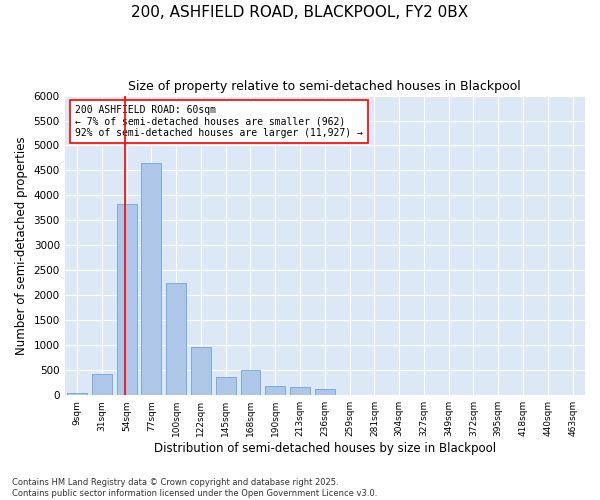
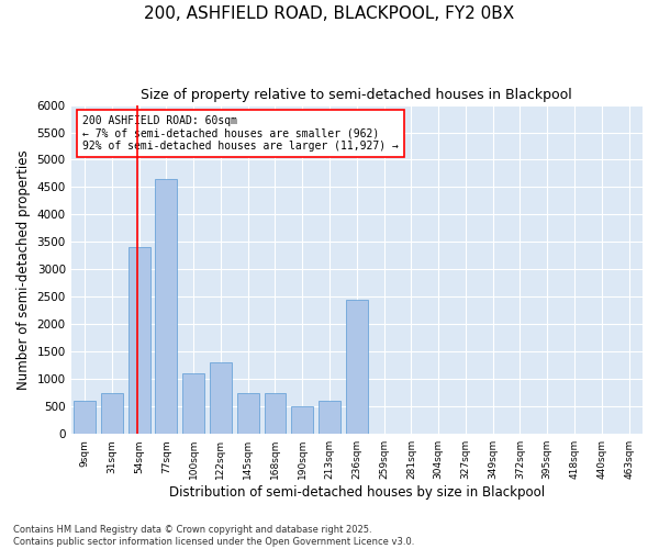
9sqm: 50 -> 600
31sqm: 430 -> 750
54sqm: 3820 -> 3400
100sqm: 2250 -> 1100
122sqm: 970 -> 1300
145sqm: 360 -> 750
168sqm: 500 -> 750
190sqm: 190 -> 500
213sqm: 170 -> 600
236sqm: 130 -> 2450
